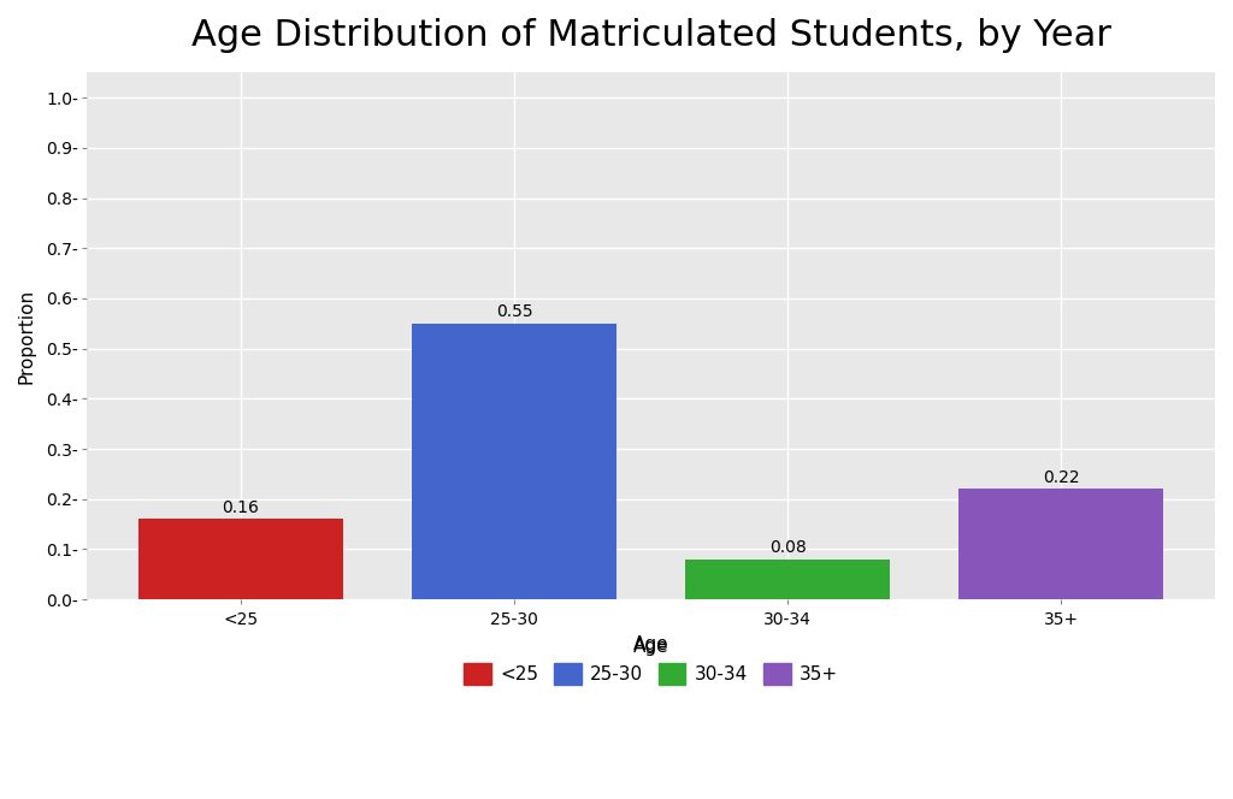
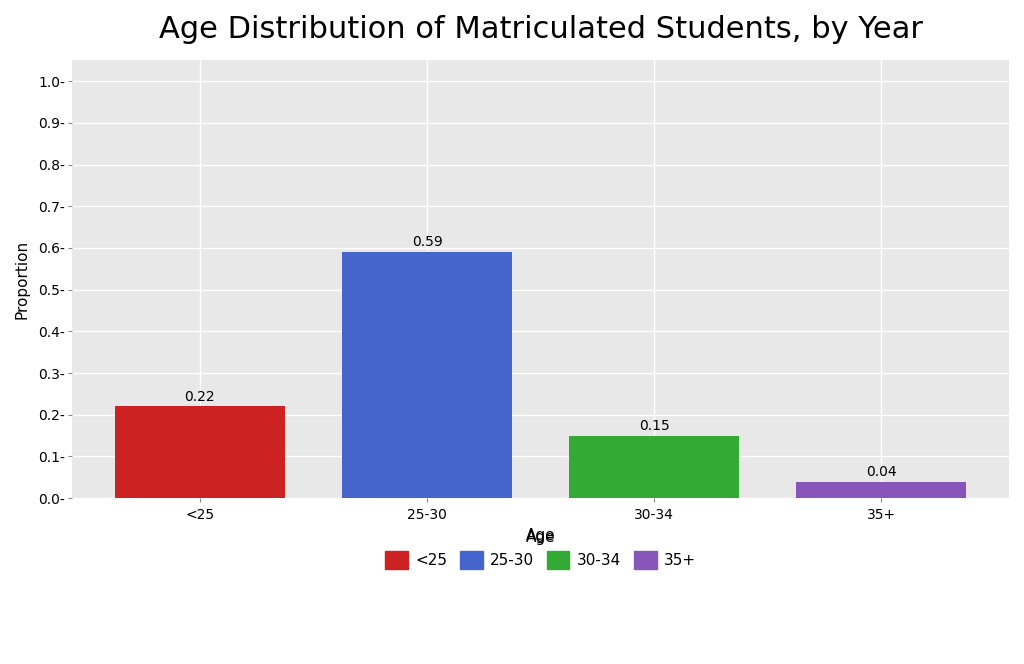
<25: 0.16 -> 0.22
25-30: 0.55 -> 0.59
30-34: 0.08 -> 0.15
35+: 0.22 -> 0.04
